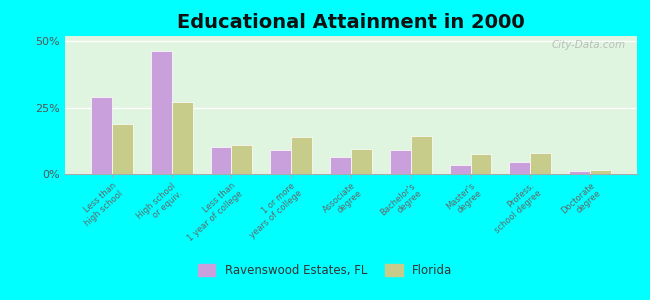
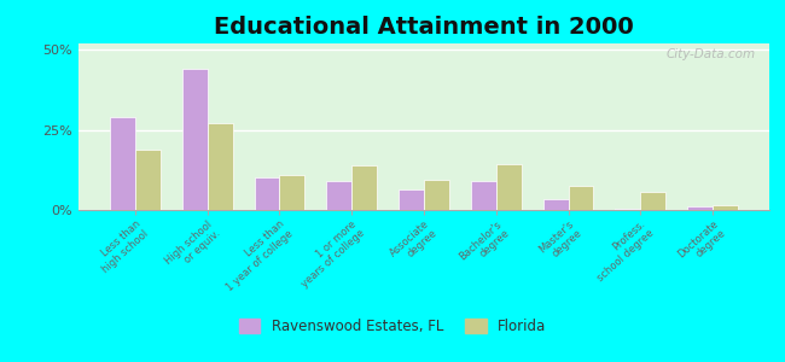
Ravenswood Estates, FL/High school or equiv.: 46.5% -> 44.0%
Ravenswood Estates, FL/Profess. school degree: 4.5% -> 0.5%
Florida/Profess. school degree: 8.0% -> 5.5%
